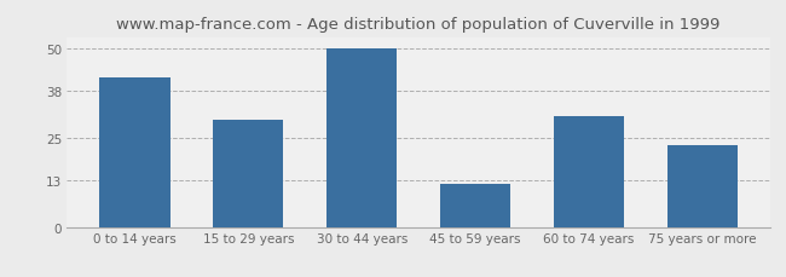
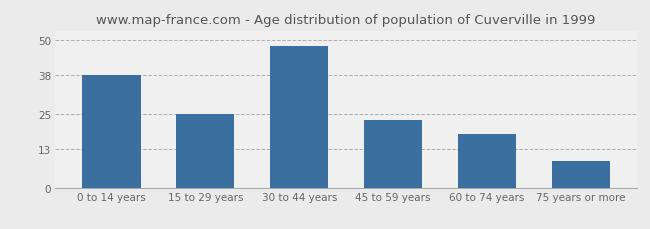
0 to 14 years: 42 -> 38
15 to 29 years: 30 -> 25
30 to 44 years: 50 -> 48
45 to 59 years: 12 -> 23
60 to 74 years: 31 -> 18
75 years or more: 23 -> 9
